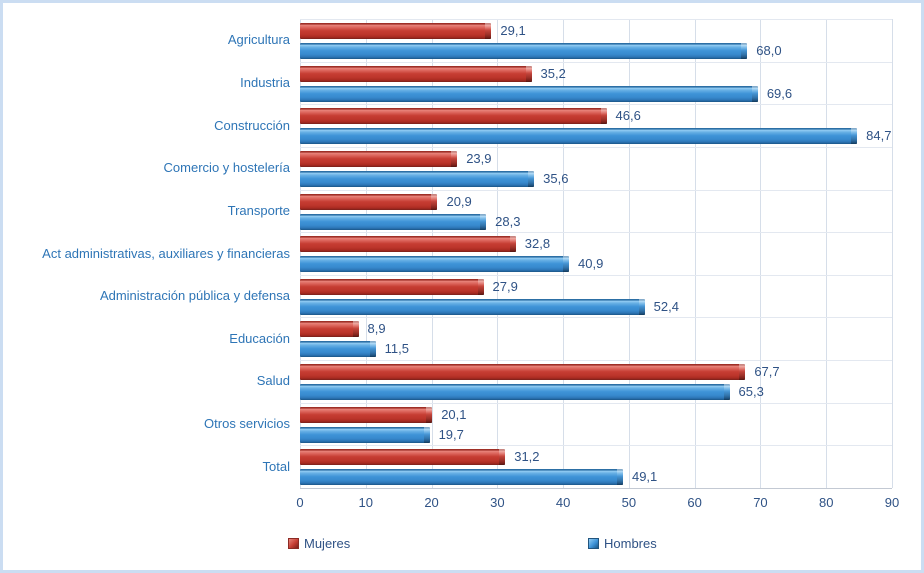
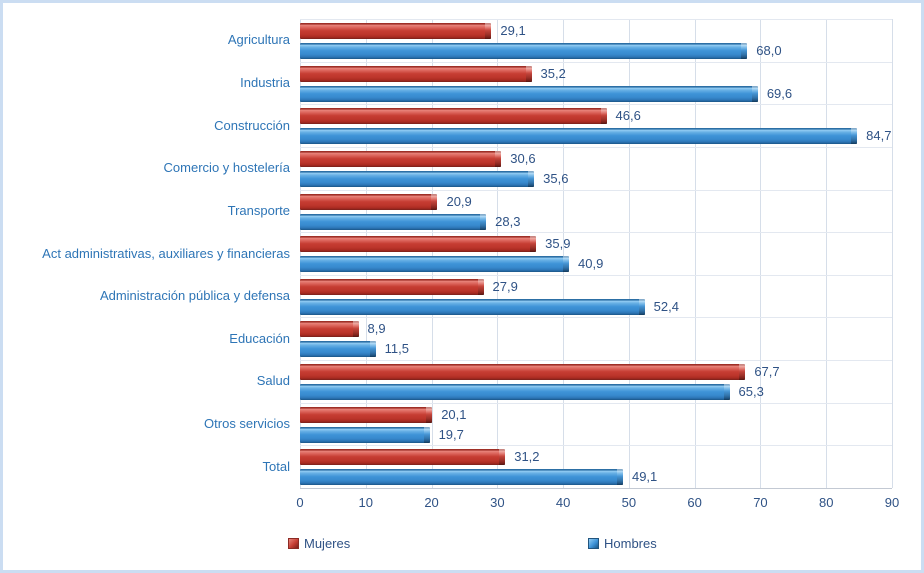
Mujeres/Comercio y hostelería: 23,9 -> 30,6
Mujeres/Act administrativas, auxiliares y financieras: 32,8 -> 35,9
